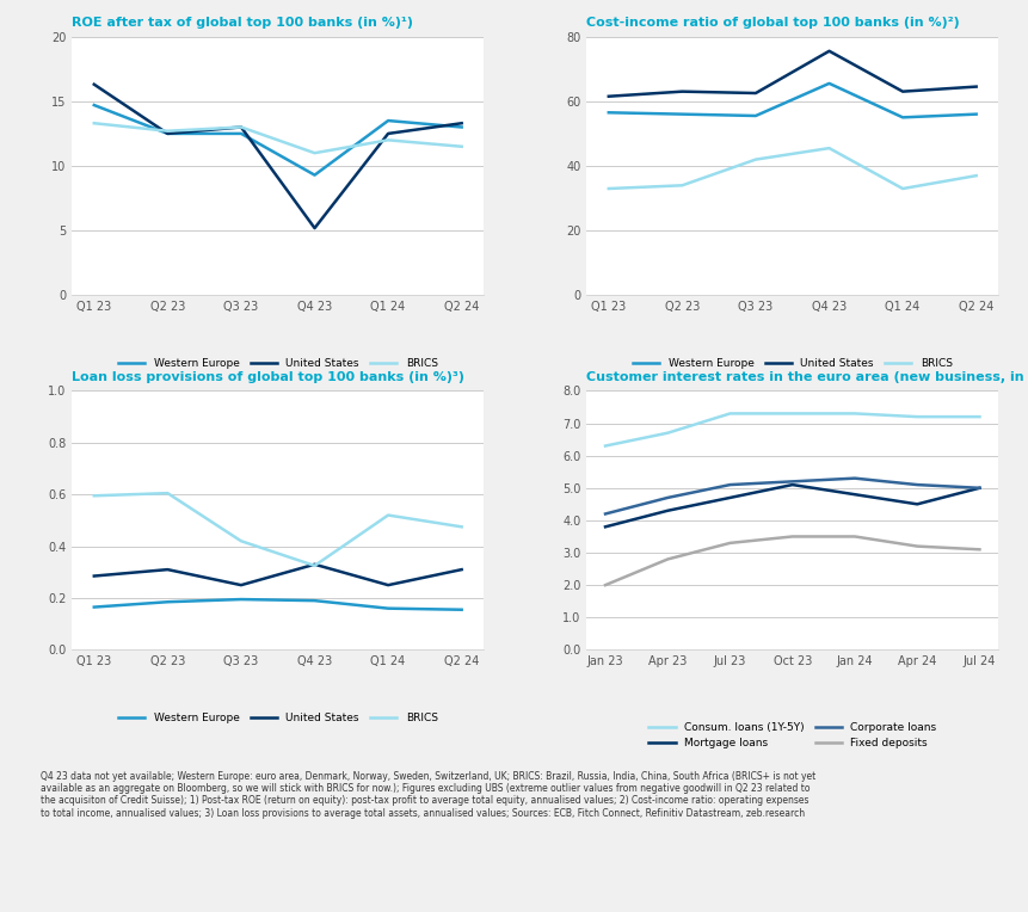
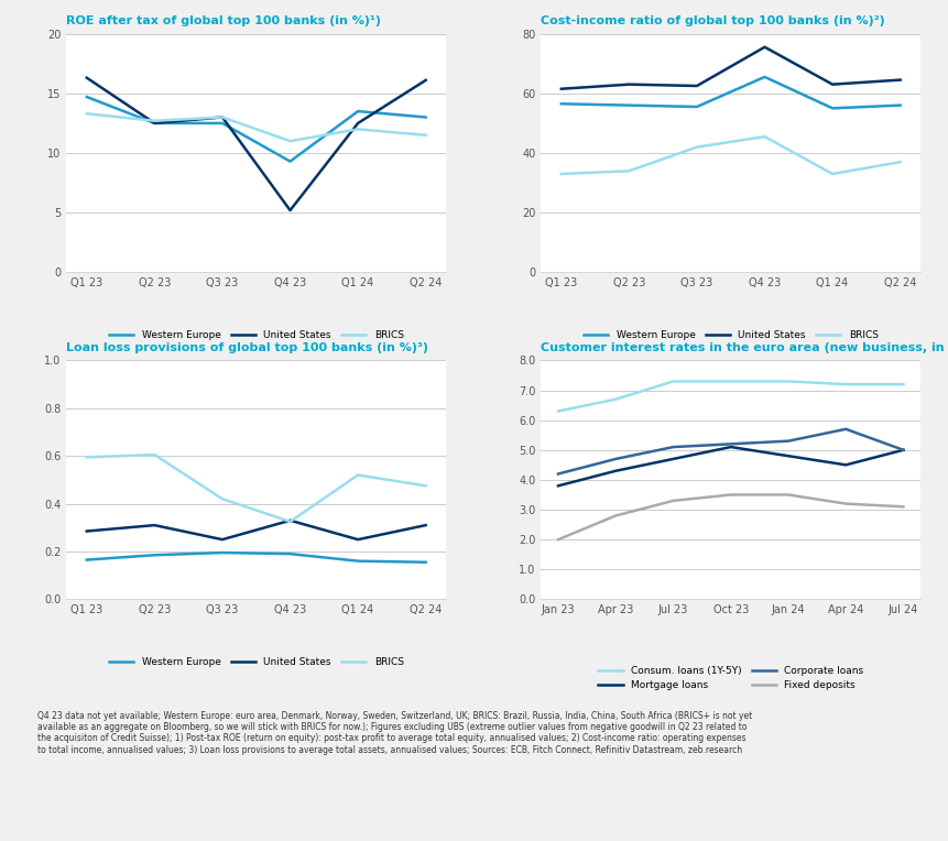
ROE after tax of global top 100 banks (in %)¹)/United States/Q2 24: 13.3 -> 16.1
Corporate loans/Apr 24: 5.1 -> 5.7
